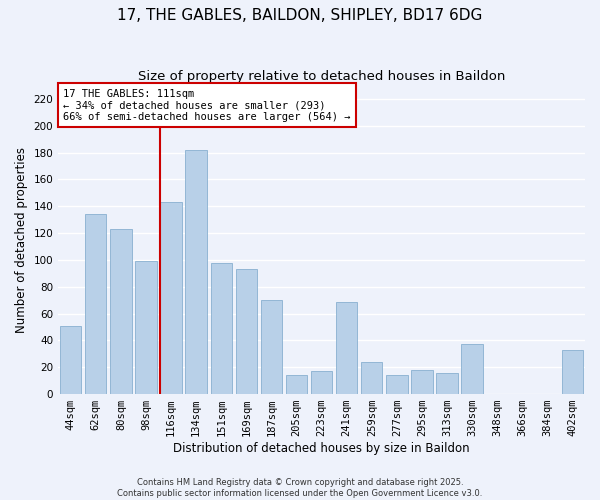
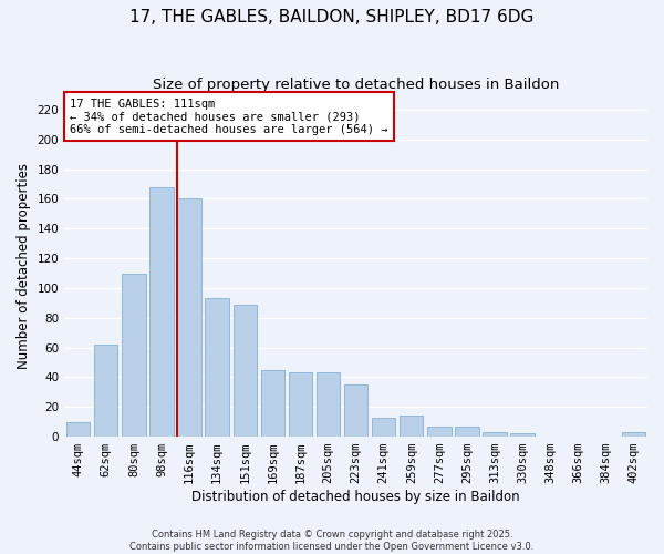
44sqm: 51 -> 10
62sqm: 134 -> 62
80sqm: 123 -> 110
98sqm: 99 -> 168
116sqm: 143 -> 160
134sqm: 182 -> 93
151sqm: 98 -> 89
169sqm: 93 -> 45
187sqm: 70 -> 43
205sqm: 14 -> 43
223sqm: 17 -> 35
241sqm: 69 -> 13
259sqm: 24 -> 14
277sqm: 14 -> 7
295sqm: 18 -> 7
313sqm: 16 -> 3
330sqm: 37 -> 2
402sqm: 33 -> 3
